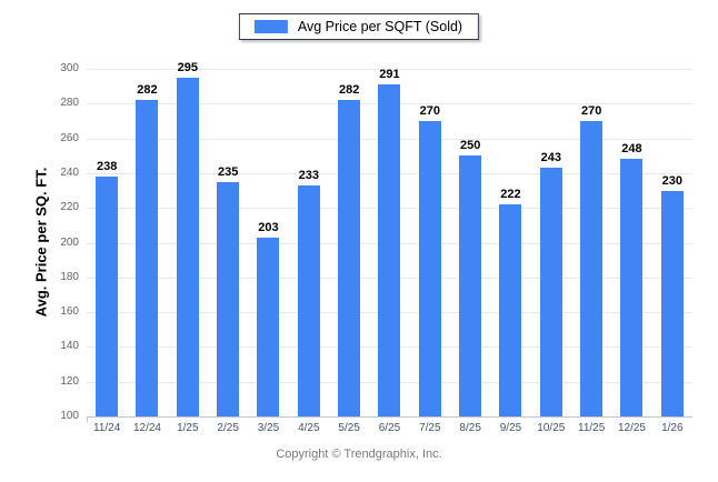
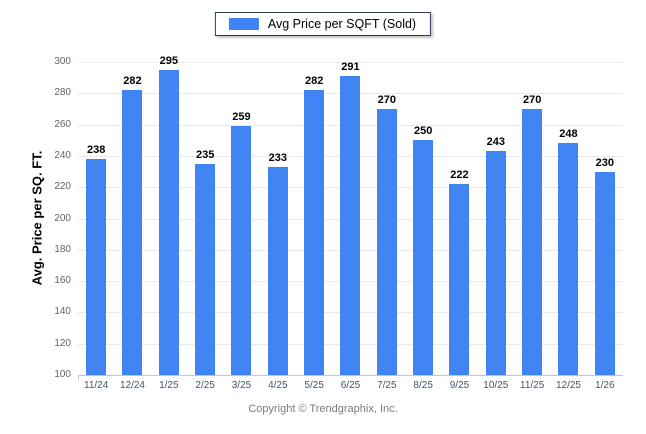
3/25: 203 -> 259
